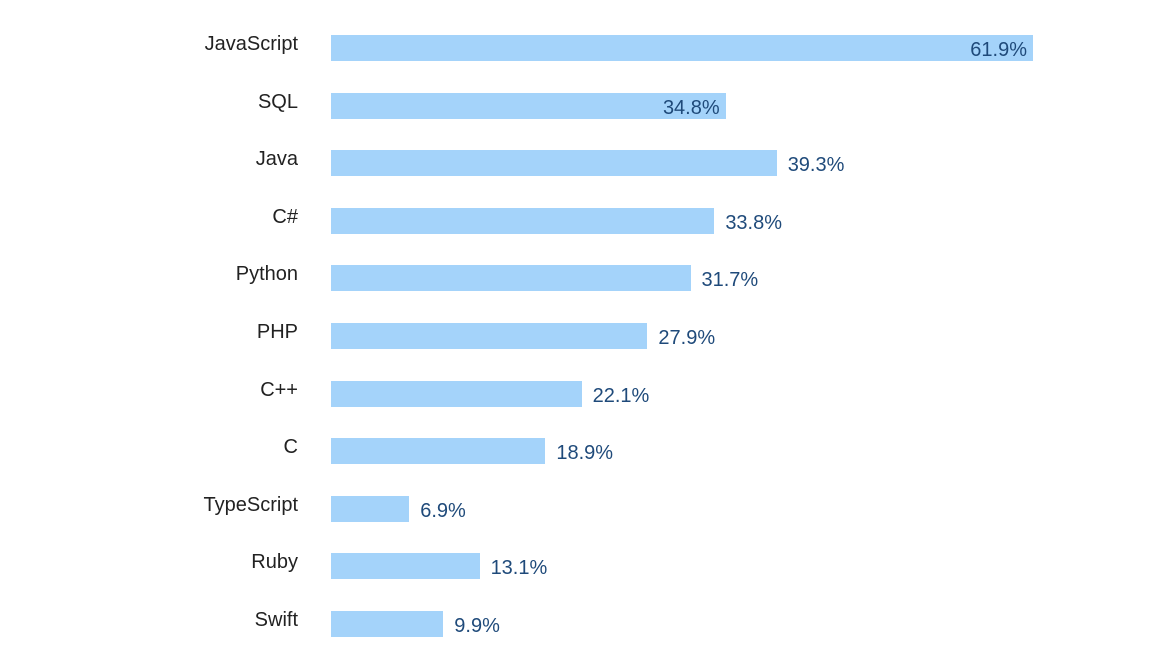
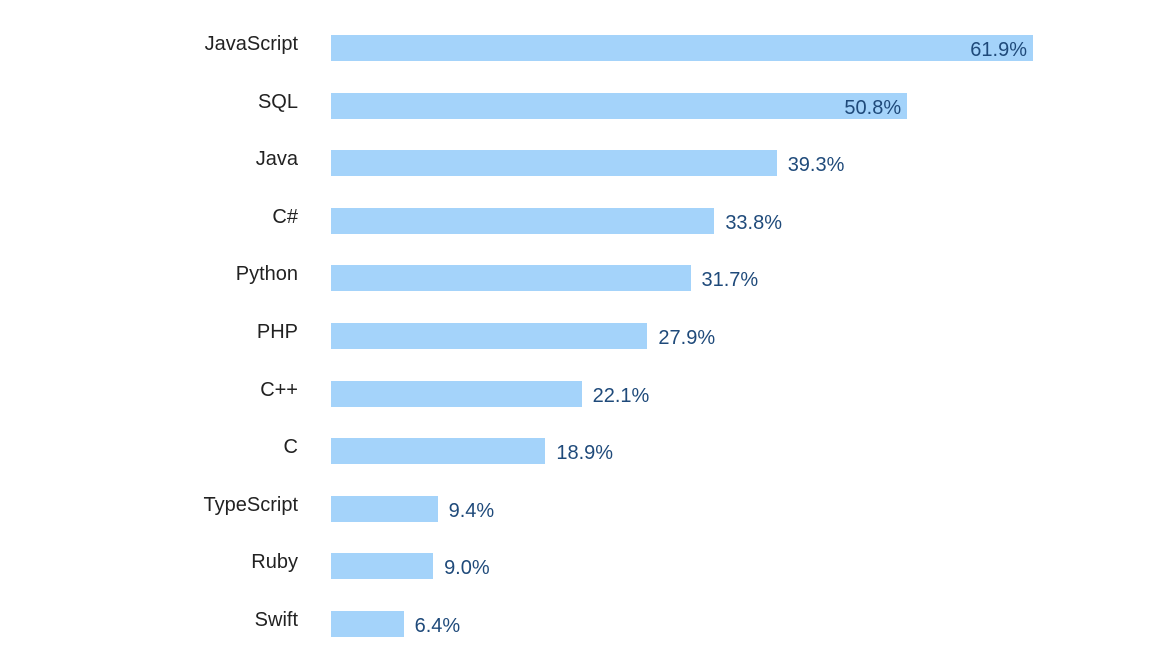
SQL: 34.8% -> 50.8%
TypeScript: 6.9% -> 9.4%
Ruby: 13.1% -> 9.0%
Swift: 9.9% -> 6.4%
